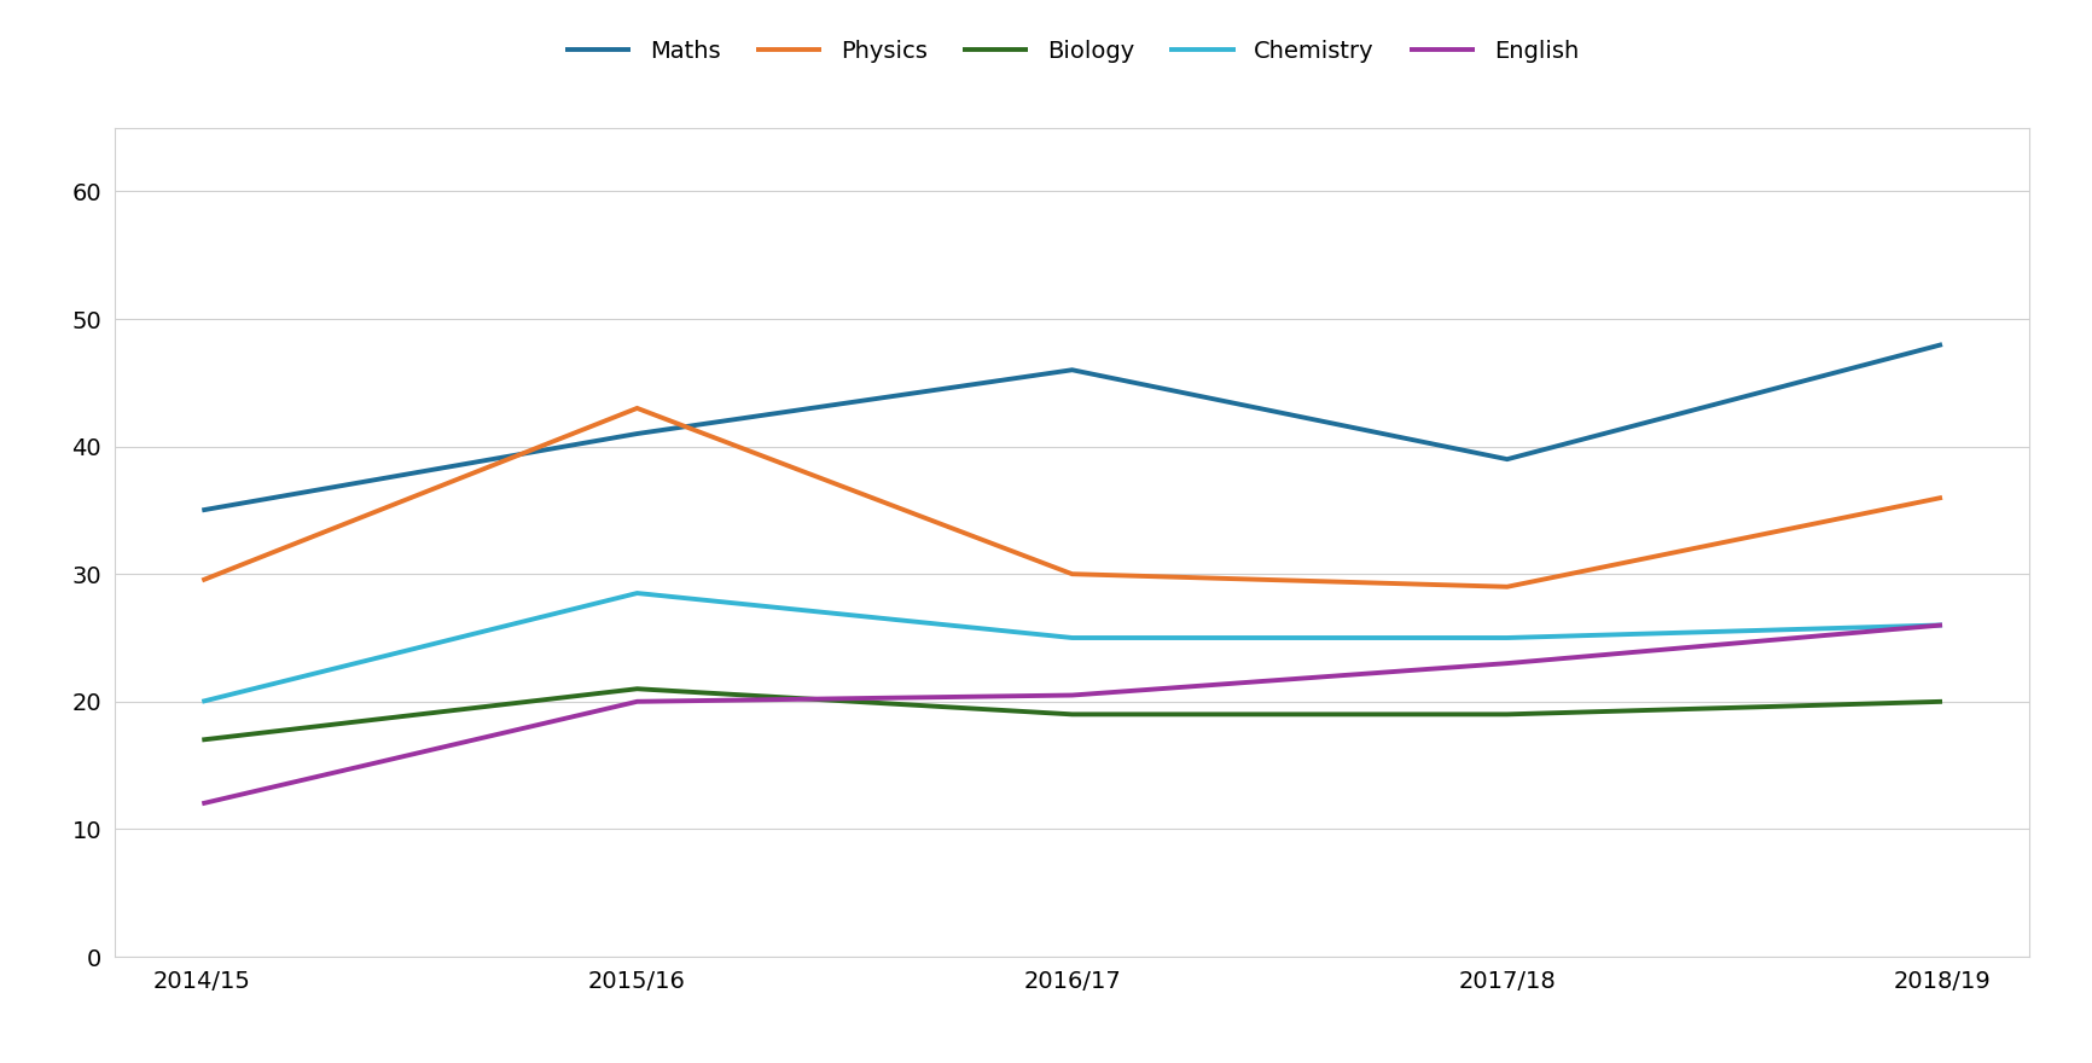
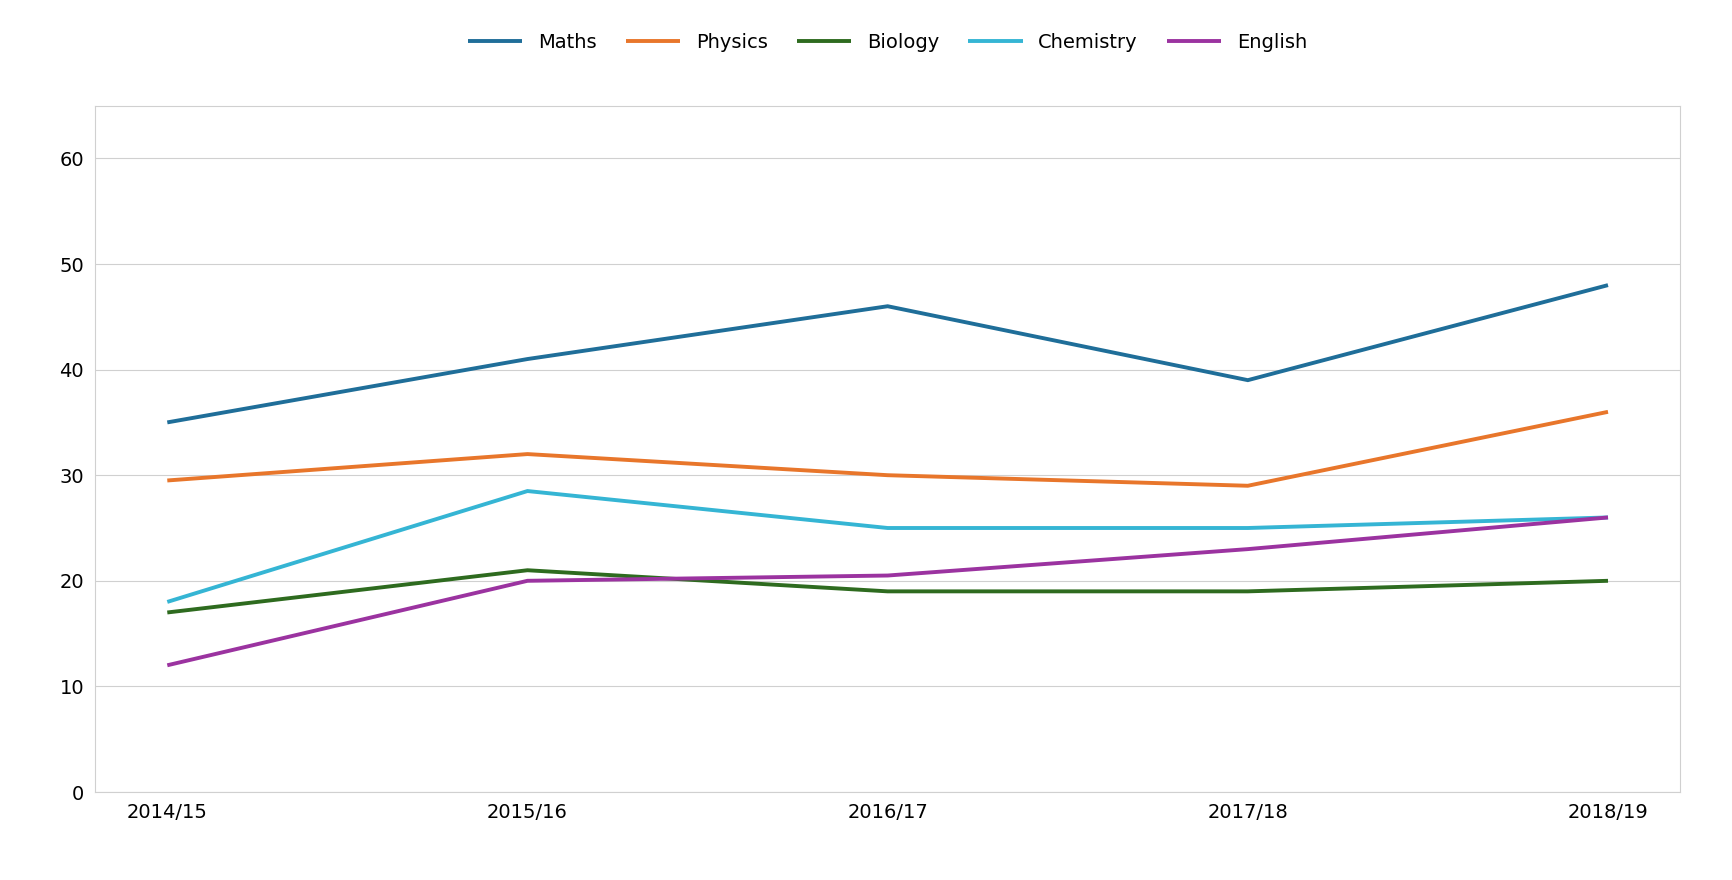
Chemistry/2014/15: 20.0 -> 18.0
Physics/2015/16: 43.0 -> 32.0
